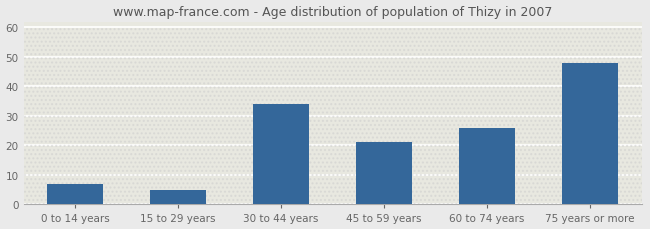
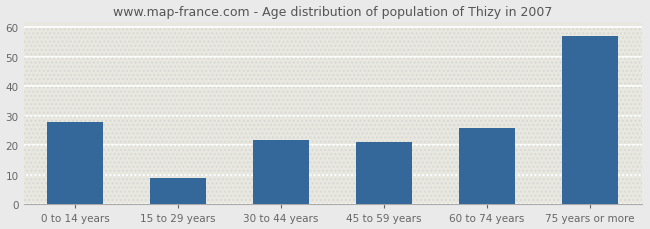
0 to 14 years: 7 -> 28
15 to 29 years: 5 -> 9
30 to 44 years: 34 -> 22
75 years or more: 48 -> 57
